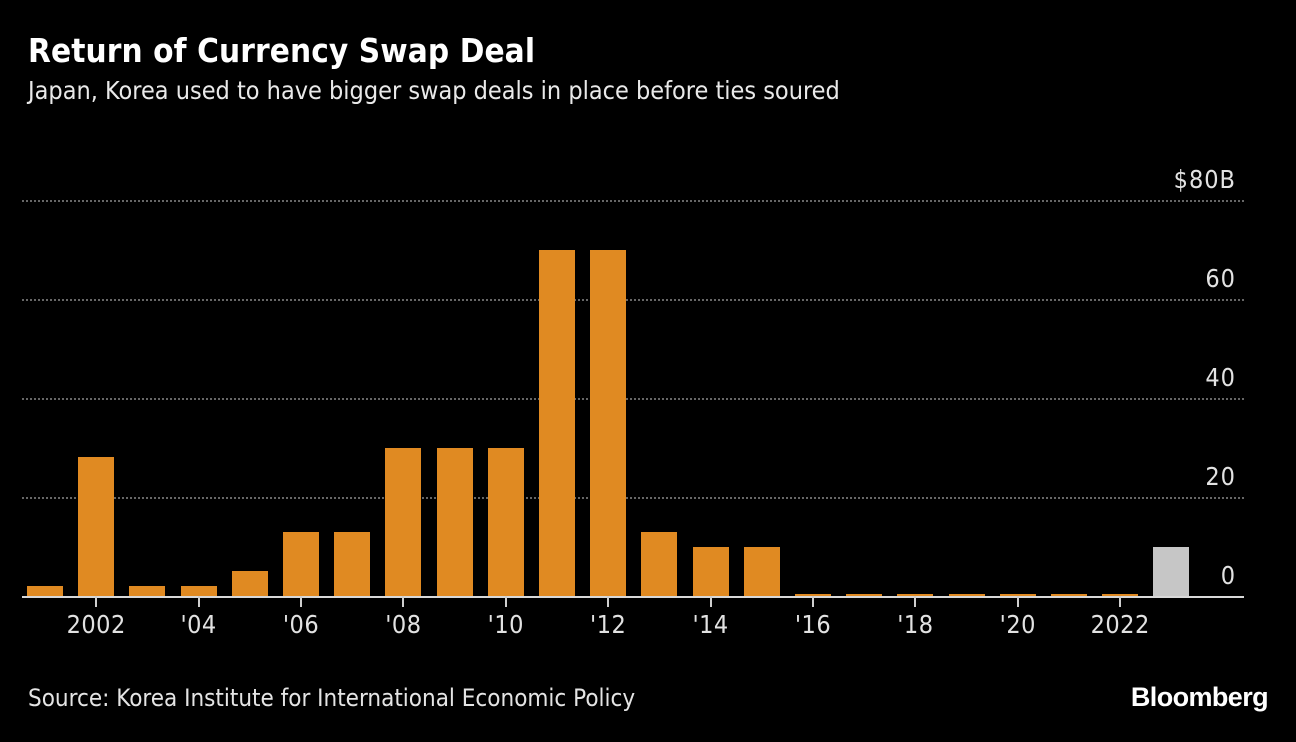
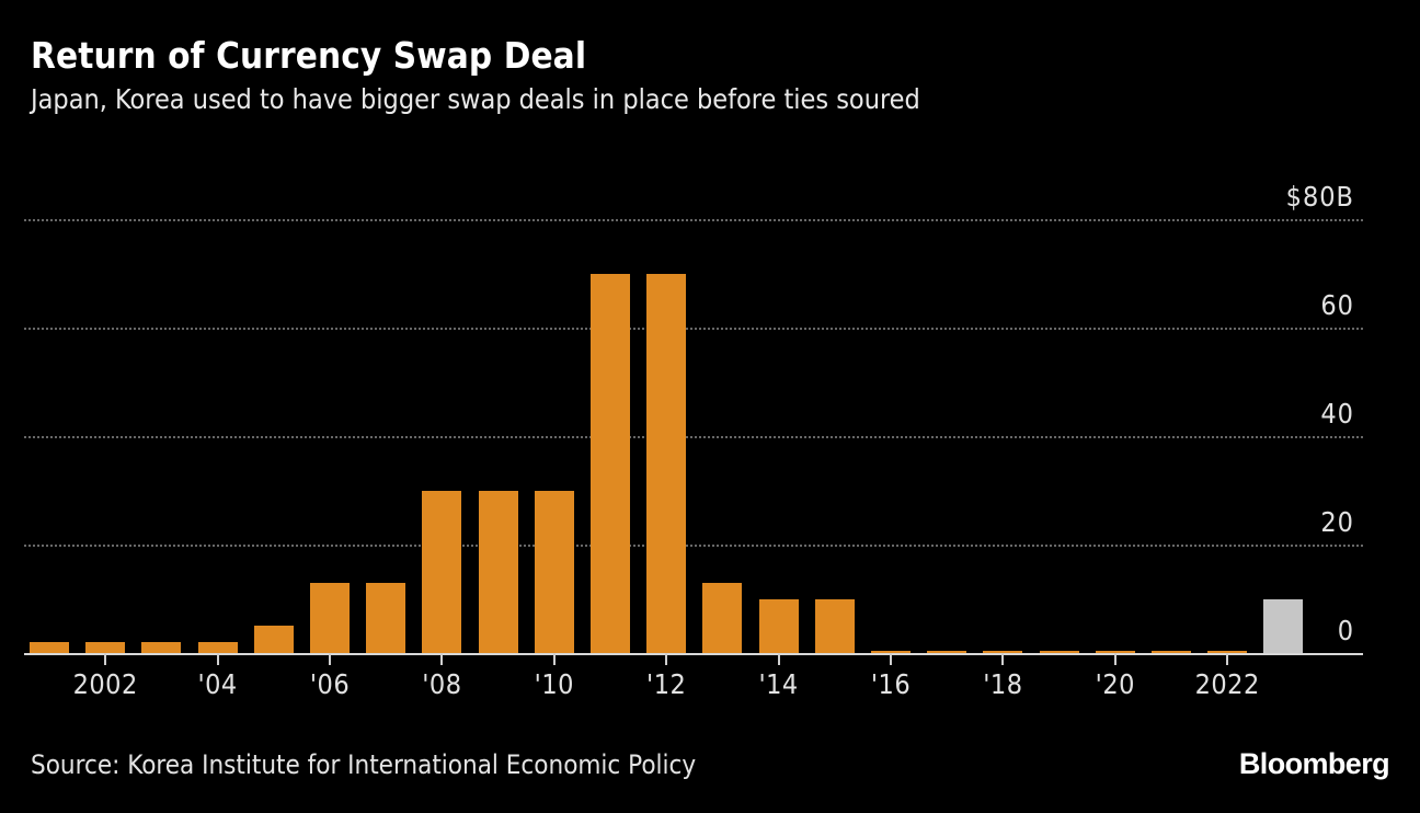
2002: $28B -> $2B
